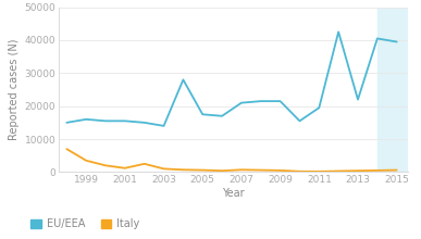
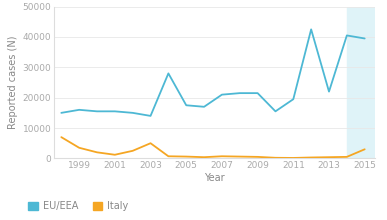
Italy/2003: 1000 -> 5000
Italy/2015: 600 -> 3000
